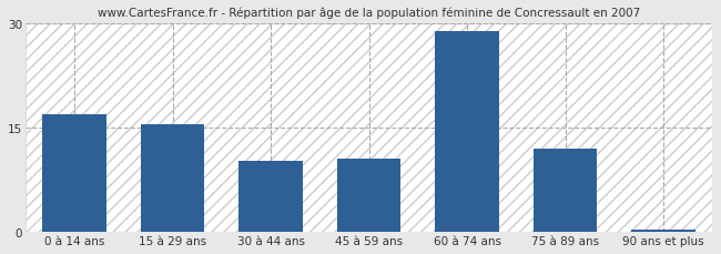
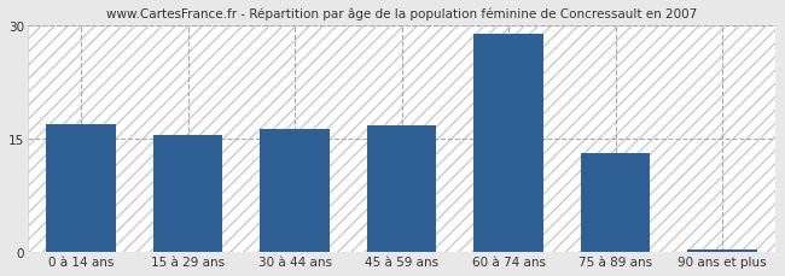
30 à 44 ans: 10.2 -> 16.3
45 à 59 ans: 10.6 -> 16.8
75 à 89 ans: 12.0 -> 13.2
